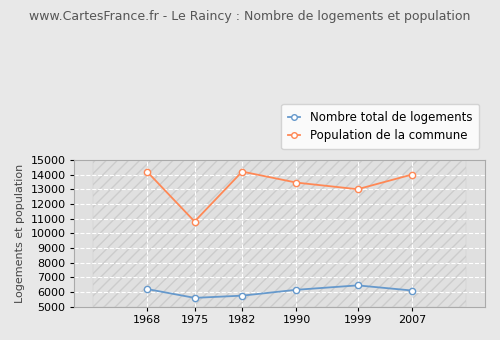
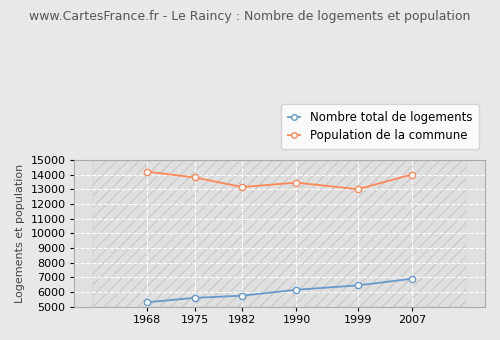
Nombre total de logements/1968: 6200 -> 5300
Population de la commune/1975: 10800 -> 13800
Population de la commune/1982: 14200 -> 13200
Nombre total de logements/2007: 6100 -> 6900
